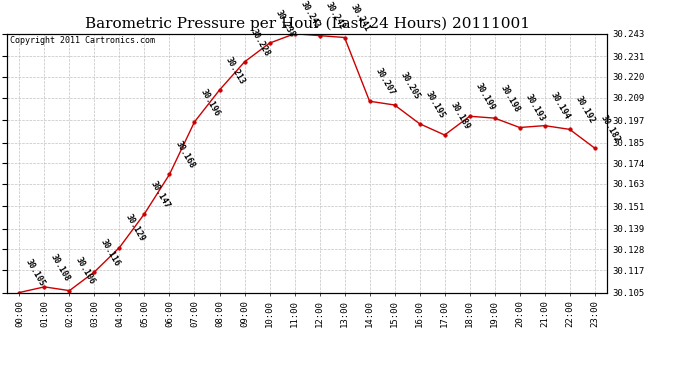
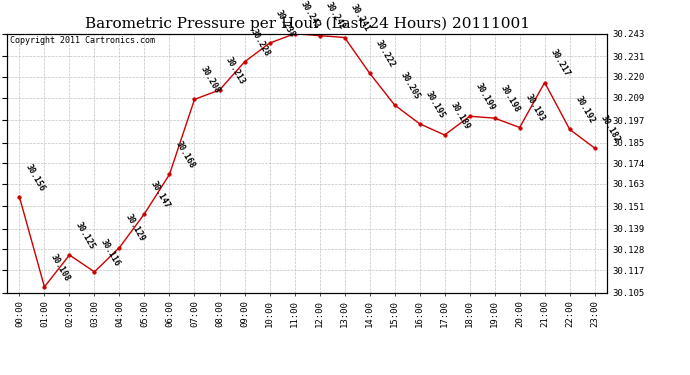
00:00: 30.105 -> 30.156
02:00: 30.106 -> 30.125
07:00: 30.196 -> 30.208
14:00: 30.207 -> 30.222
21:00: 30.194 -> 30.217
